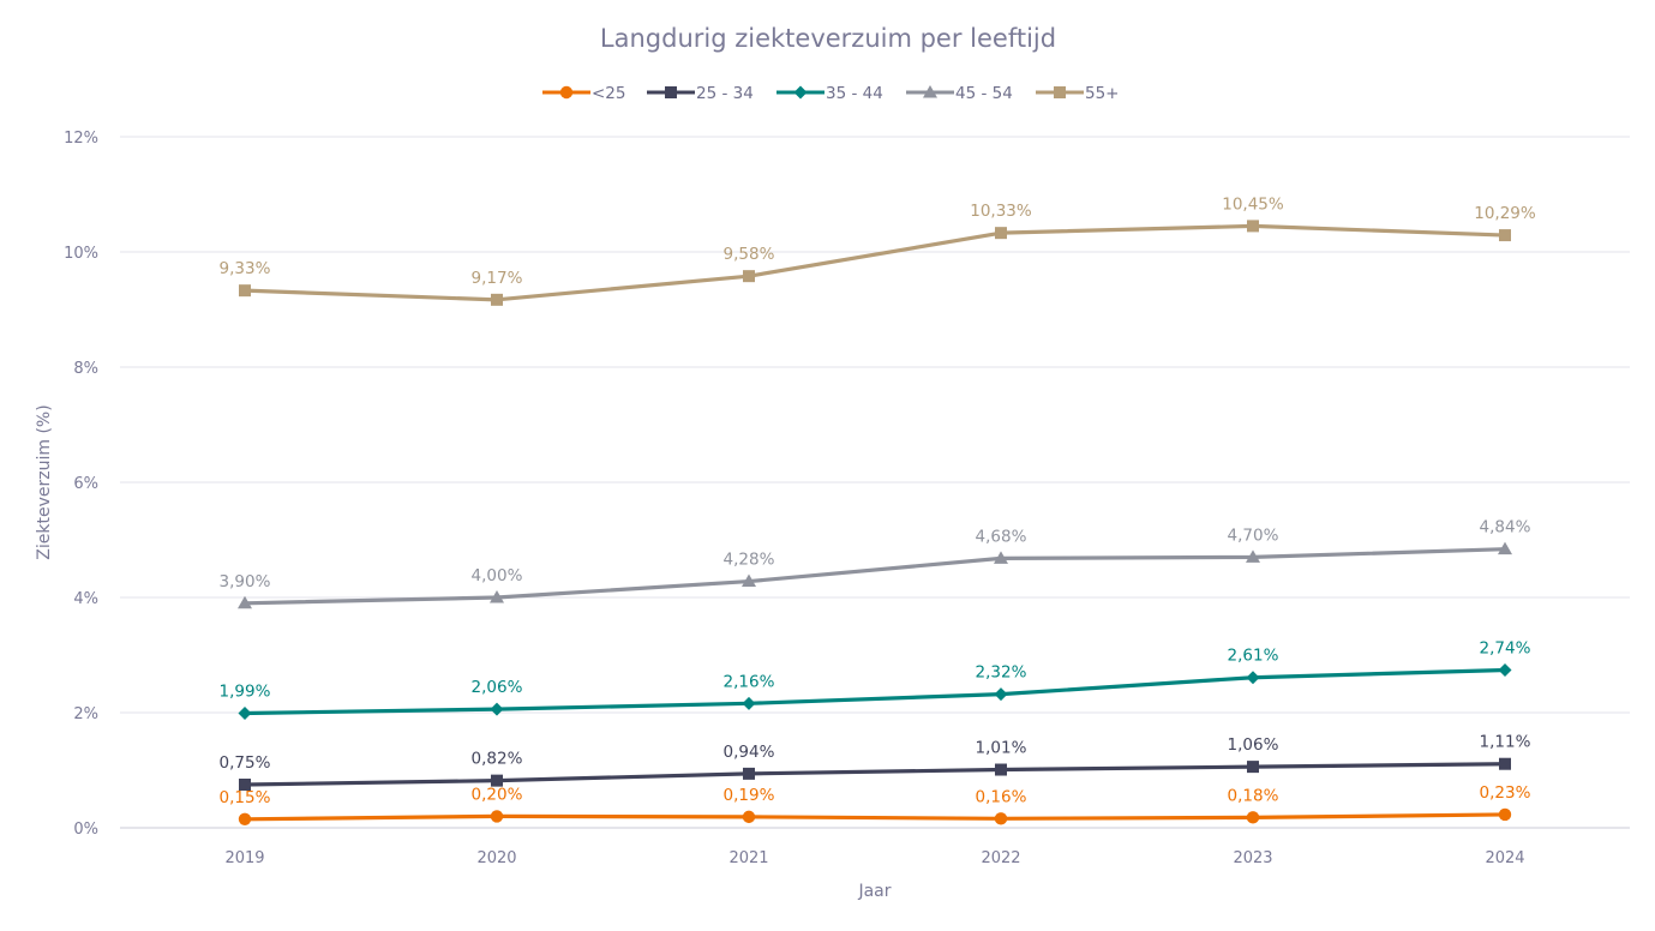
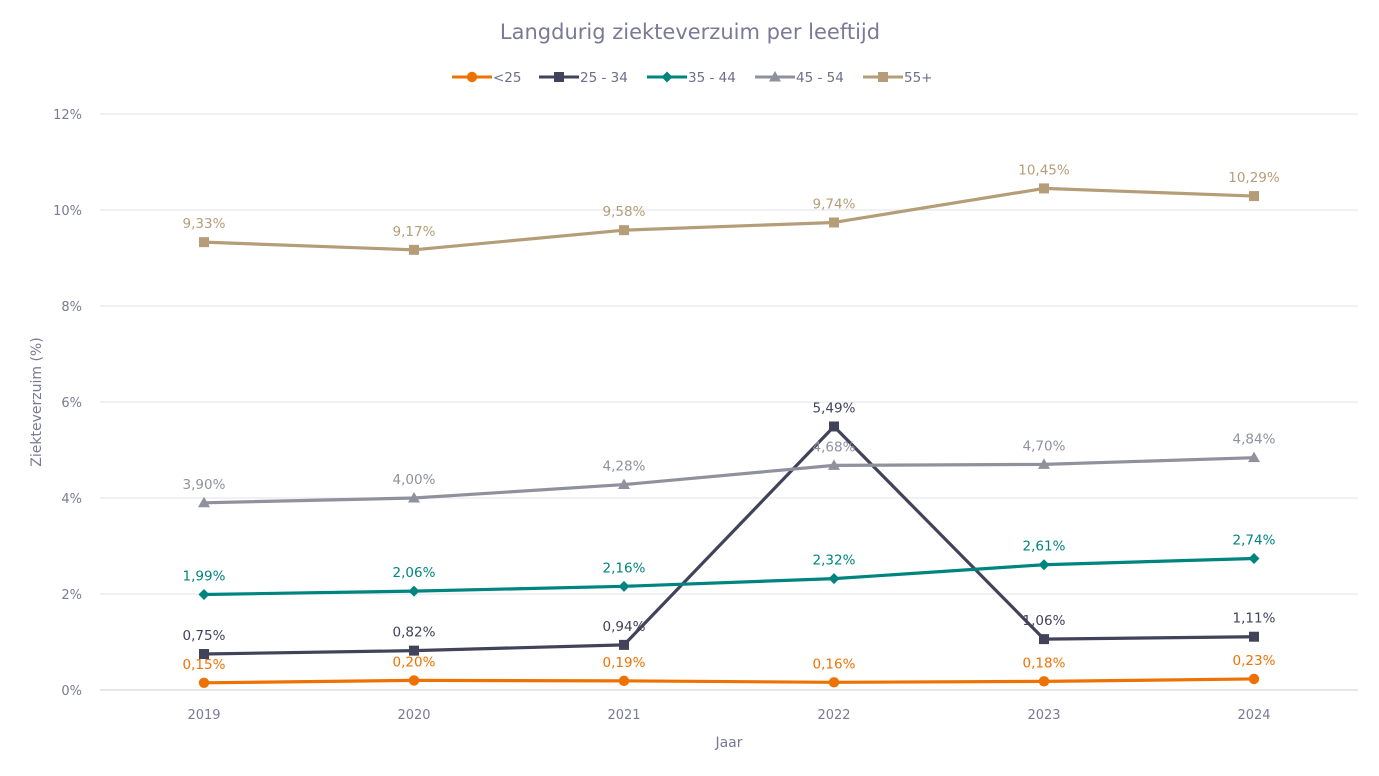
25 - 34/2022: 1,01% -> 5,49%
55+/2022: 10,33% -> 9,74%
